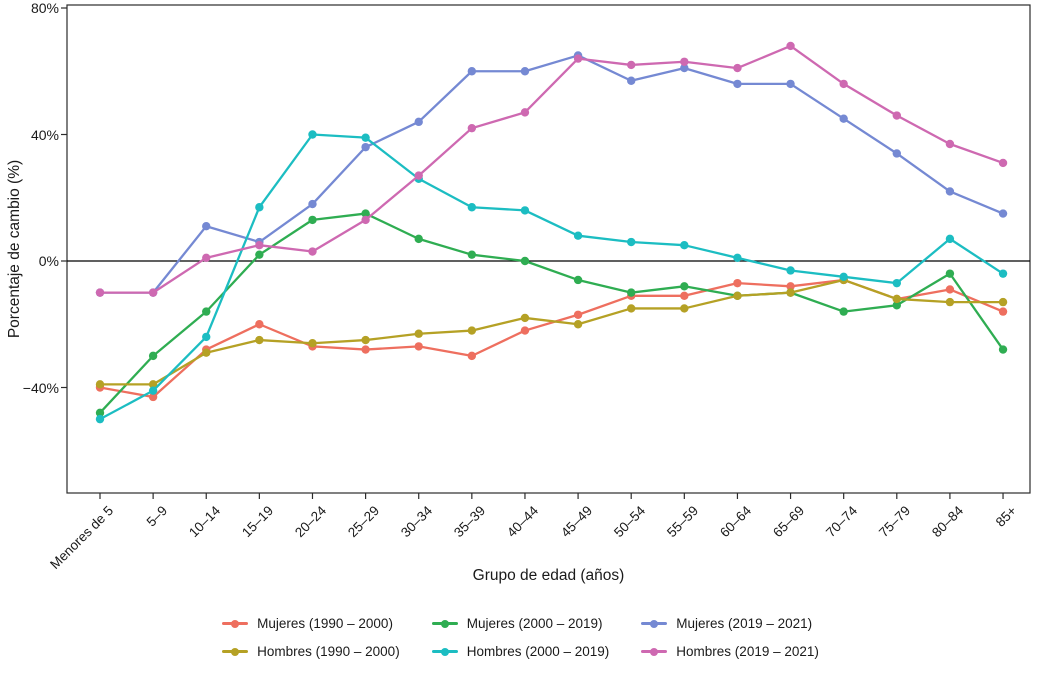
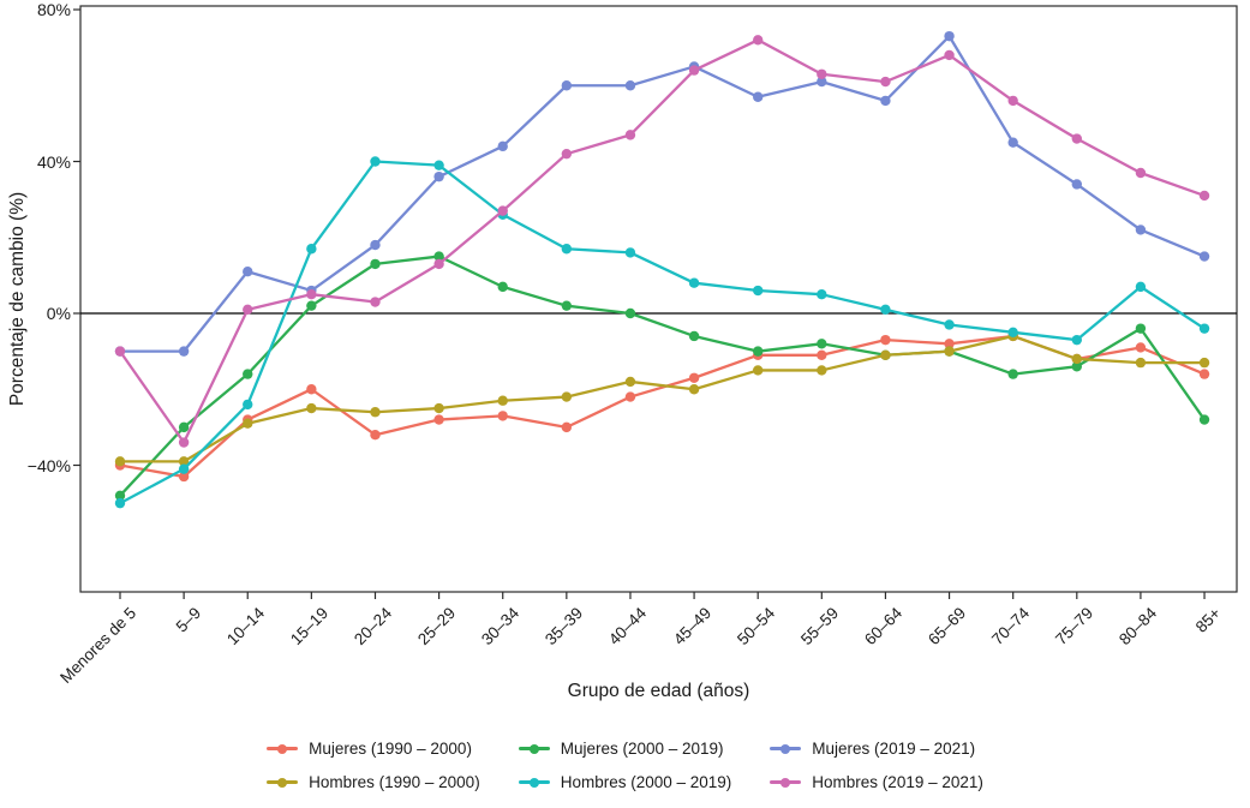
Hombres (2019 – 2021)/5–9: -10% -> -34%
Mujeres (1990 – 2000)/20–24: -27% -> -32%
Hombres (2019 – 2021)/50–54: 62% -> 72%
Mujeres (2019 – 2021)/65–69: 56% -> 73%
